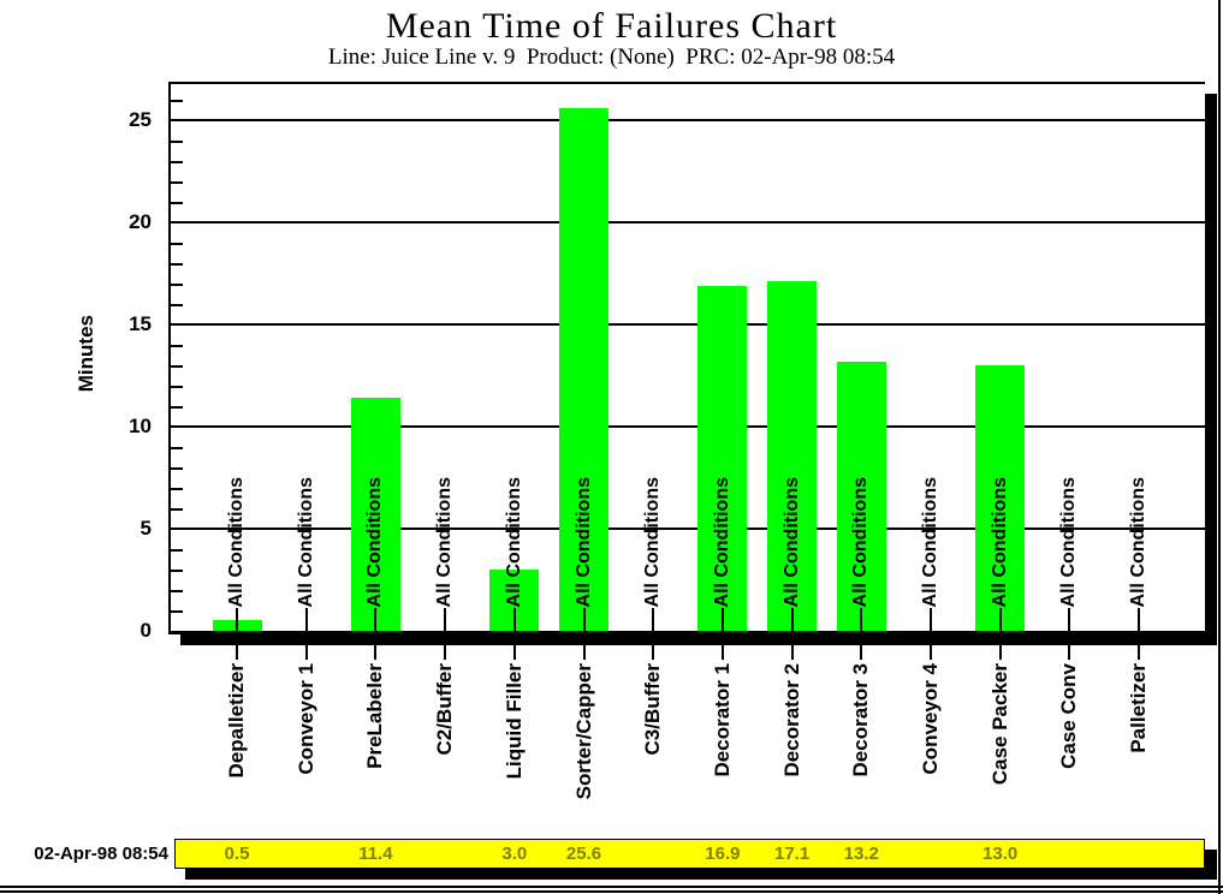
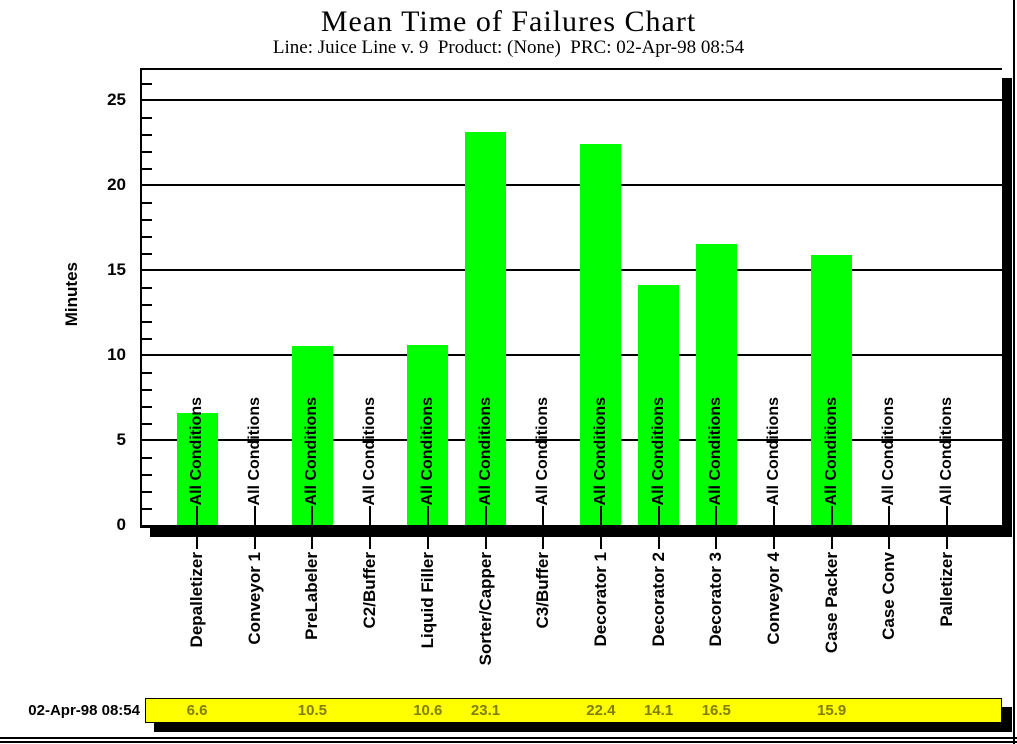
Depalletizer: 0.5 -> 6.6
PreLabeler: 11.4 -> 10.5
Liquid Filler: 3.0 -> 10.6
Sorter/Capper: 25.6 -> 23.1
Decorator 1: 16.9 -> 22.4
Decorator 2: 17.1 -> 14.1
Decorator 3: 13.2 -> 16.5
Case Packer: 13.0 -> 15.9
